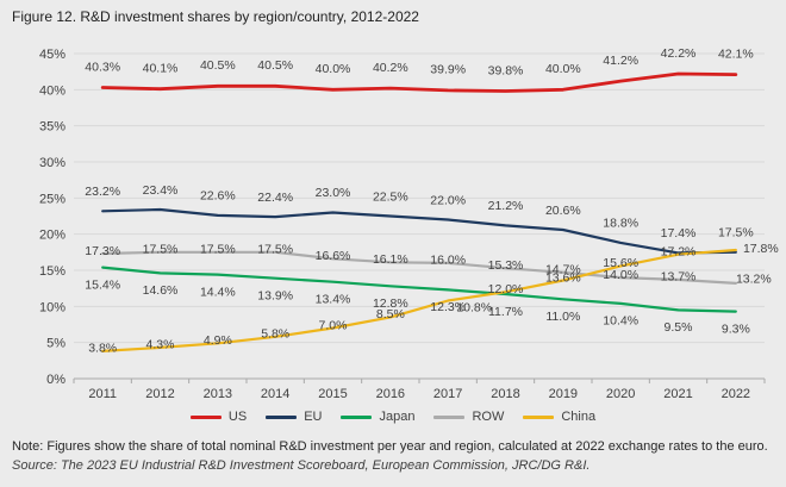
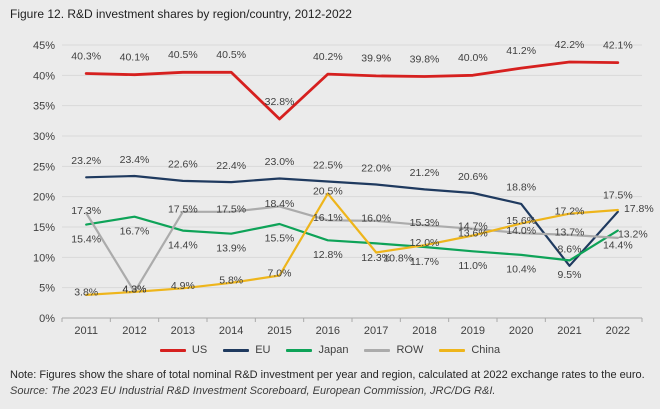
Japan/2012: 14.6% -> 16.7%
ROW/2012: 17.5% -> 4.3%
US/2015: 40.0% -> 32.8%
Japan/2015: 13.4% -> 15.5%
ROW/2015: 16.6% -> 18.4%
China/2016: 8.5% -> 20.5%
EU/2021: 17.4% -> 8.6%
Japan/2022: 9.3% -> 14.4%
